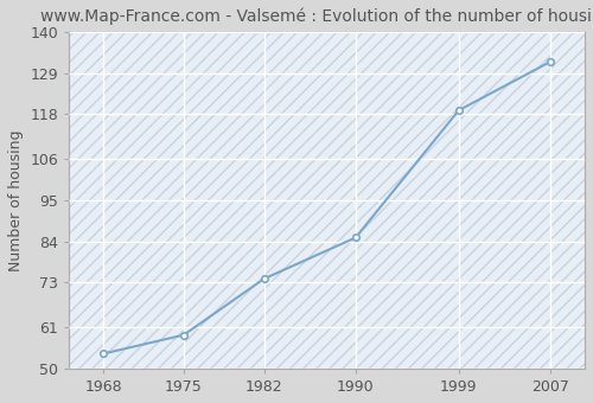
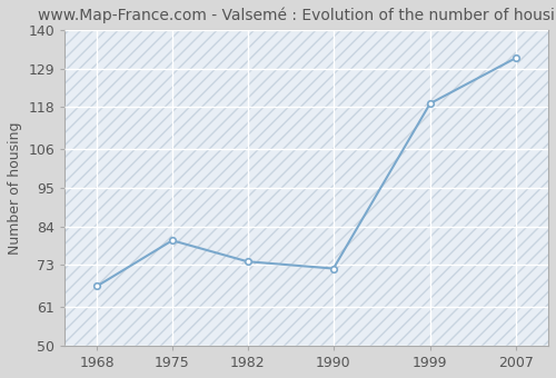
1968: 54 -> 67
1975: 59 -> 80
1990: 85 -> 72
